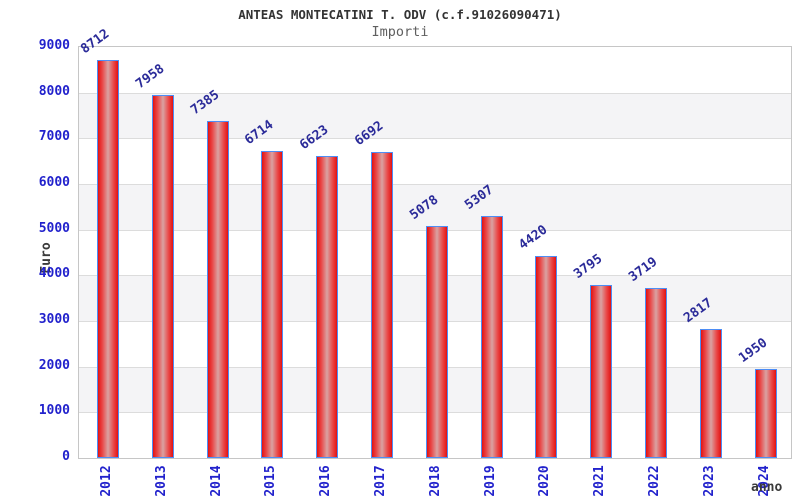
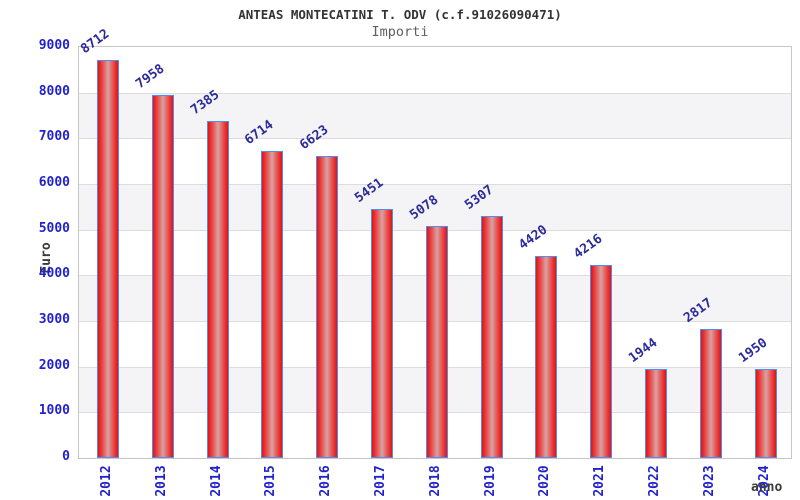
2017: 6692 -> 5451
2021: 3795 -> 4216
2022: 3719 -> 1944
